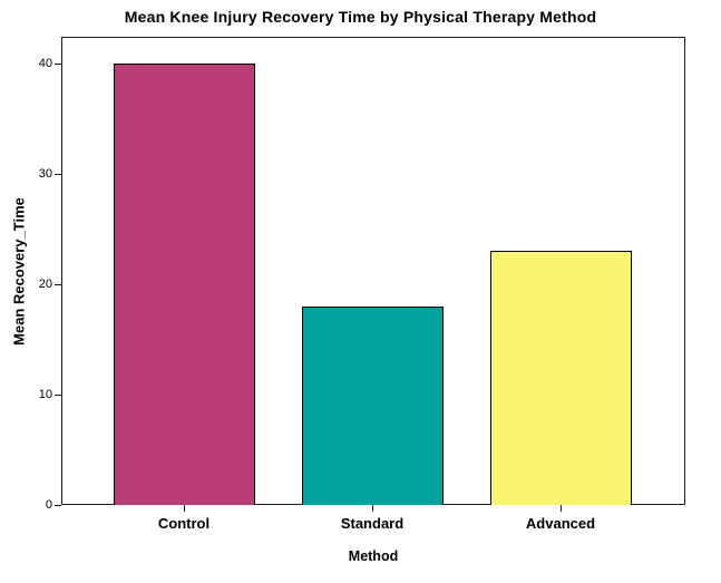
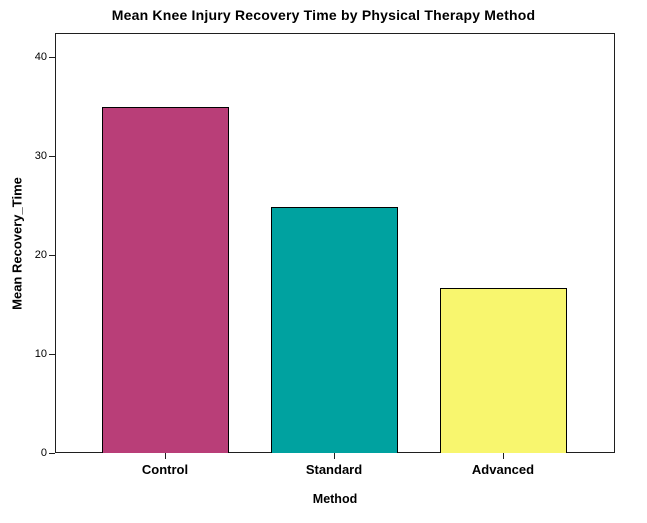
Control: 40 -> 35
Standard: 18 -> 25
Advanced: 23 -> 17
